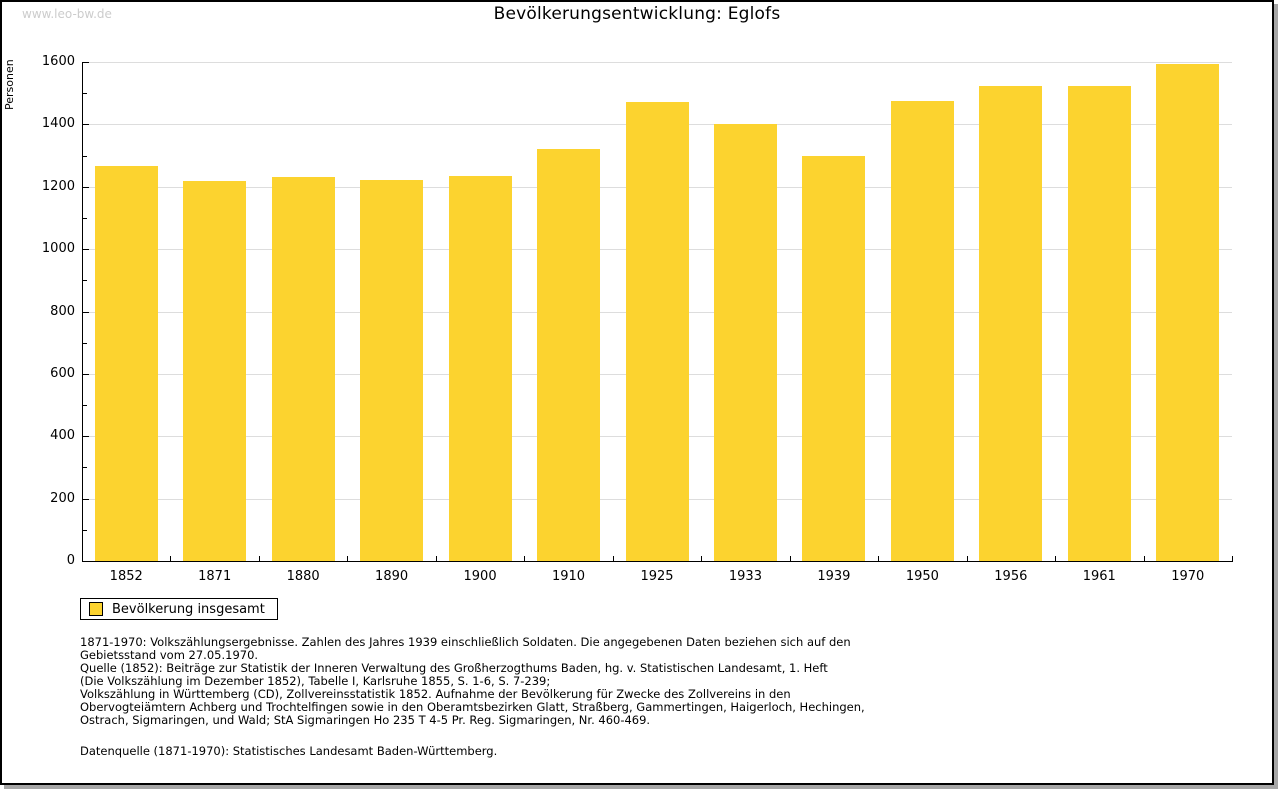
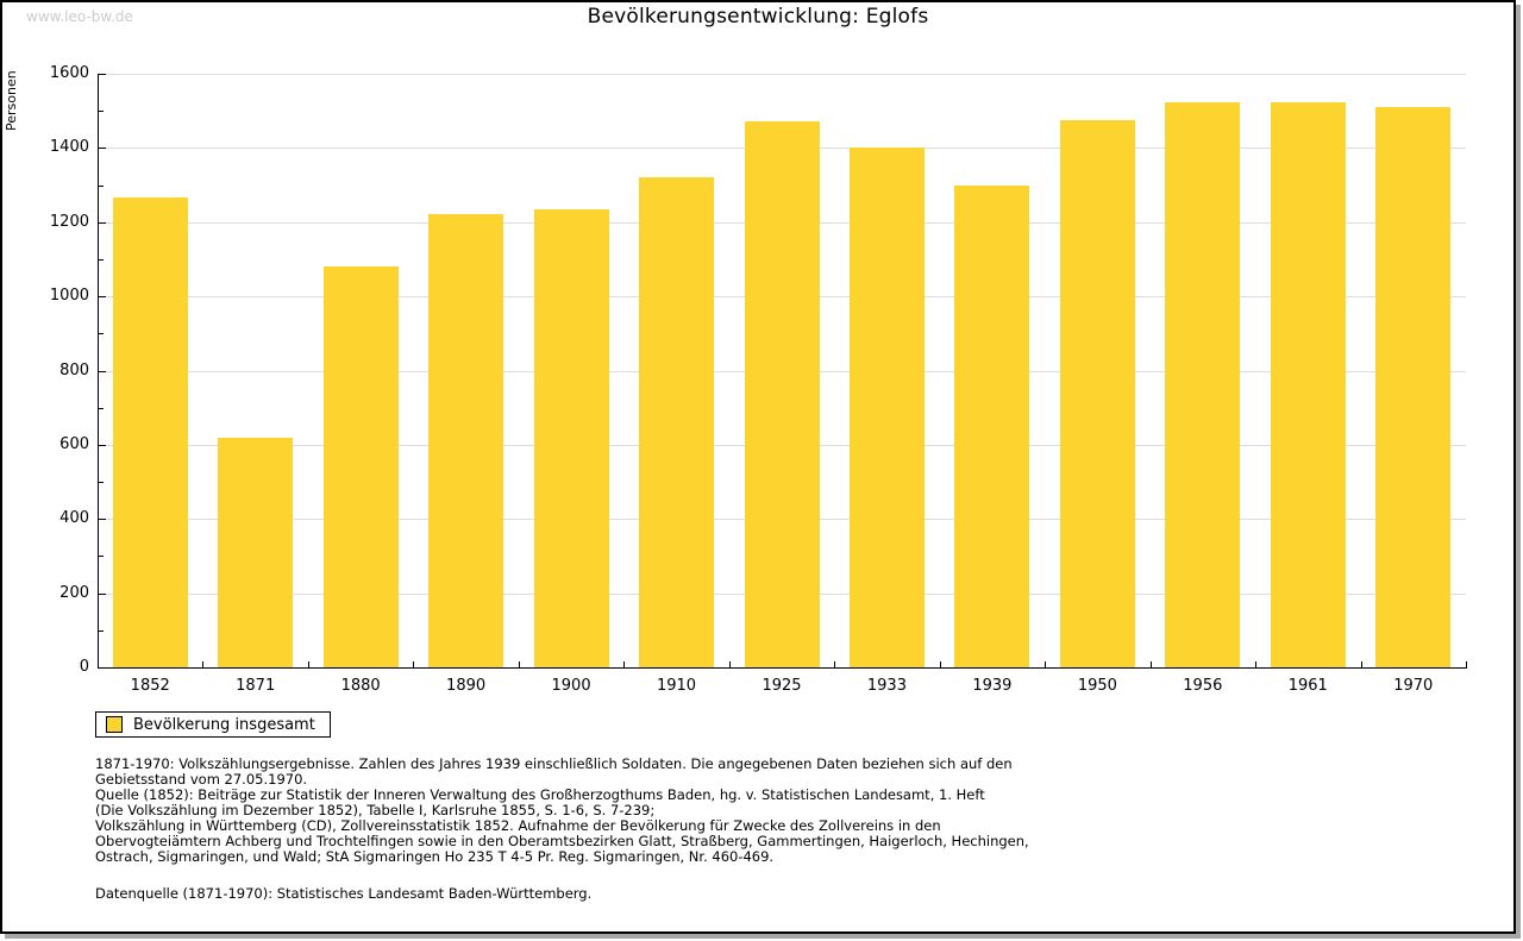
1871: 1220 -> 620
1880: 1230 -> 1080
1970: 1600 -> 1510
